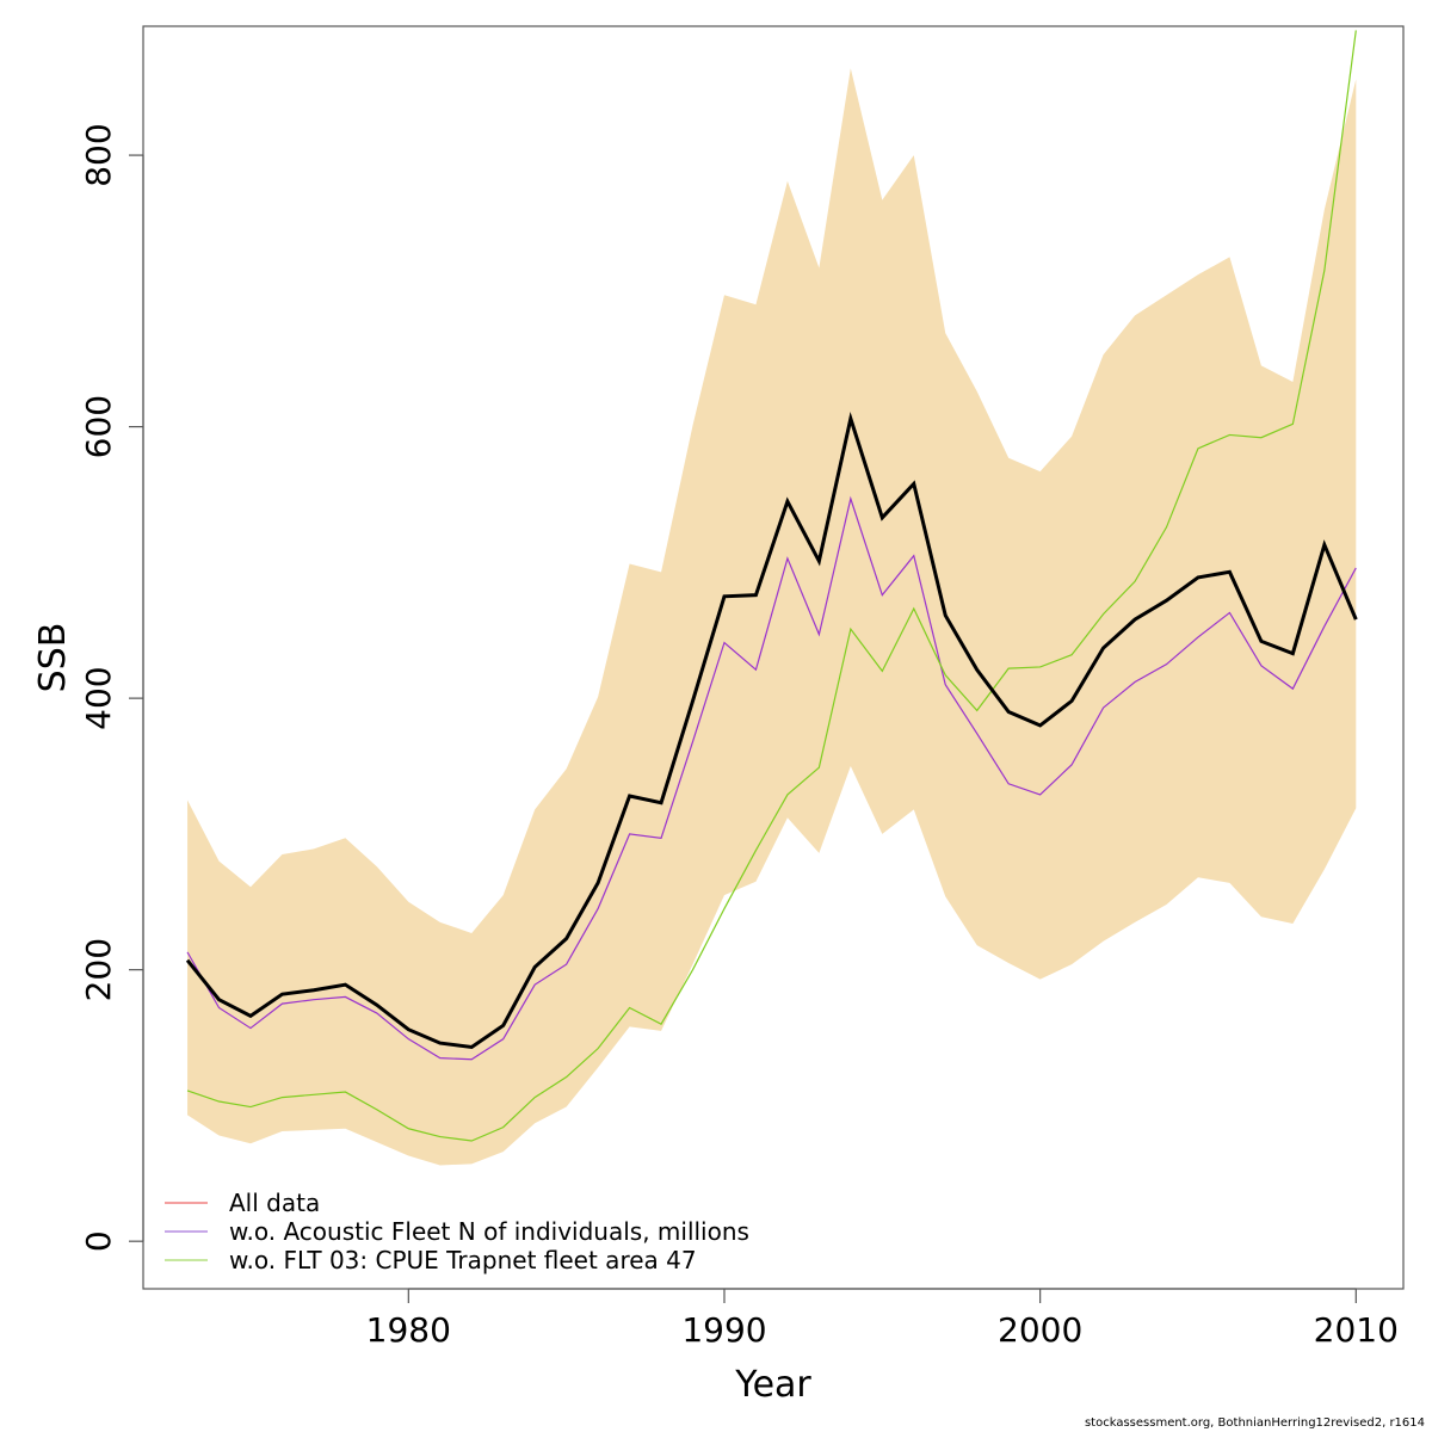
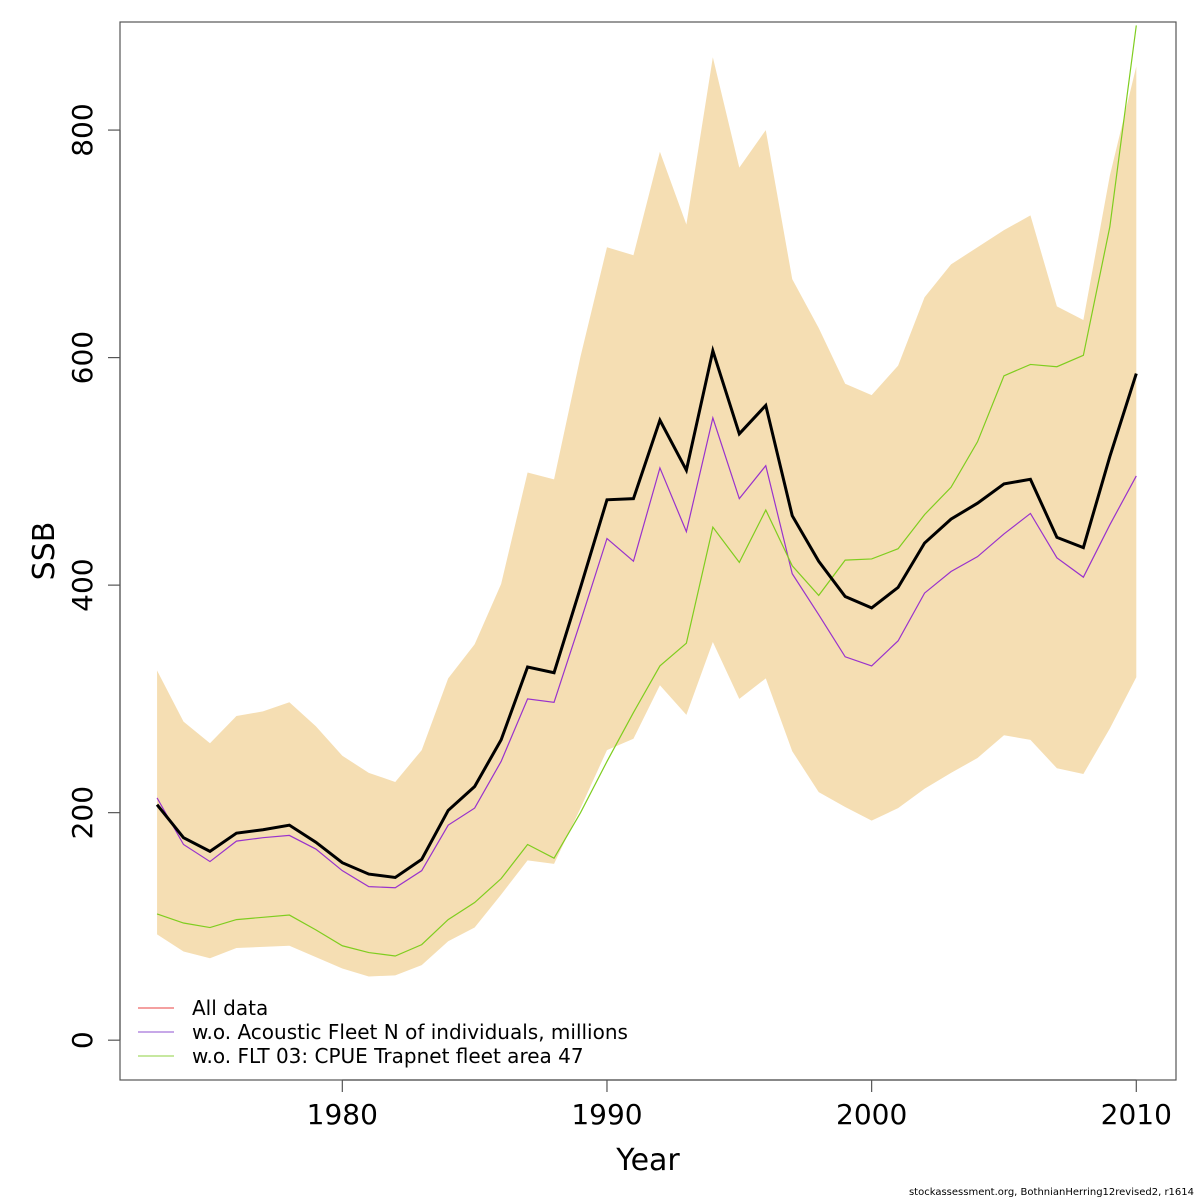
All data/2010: 458 -> 586
